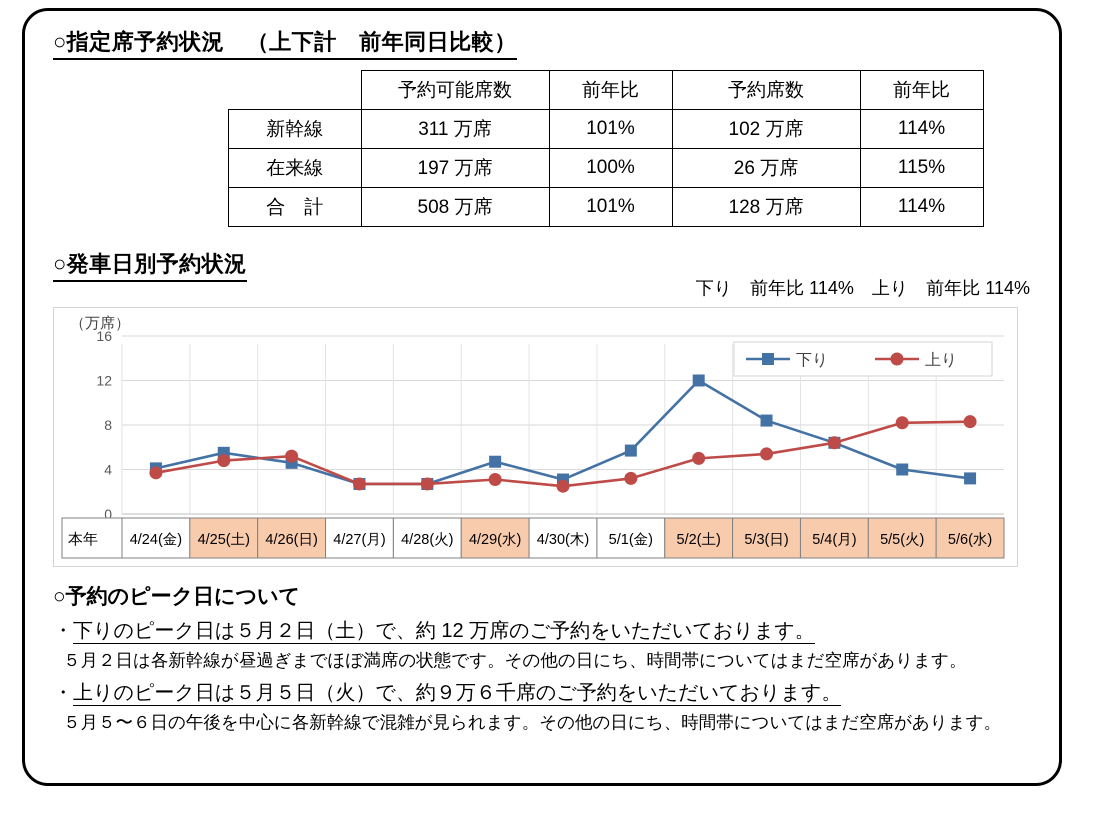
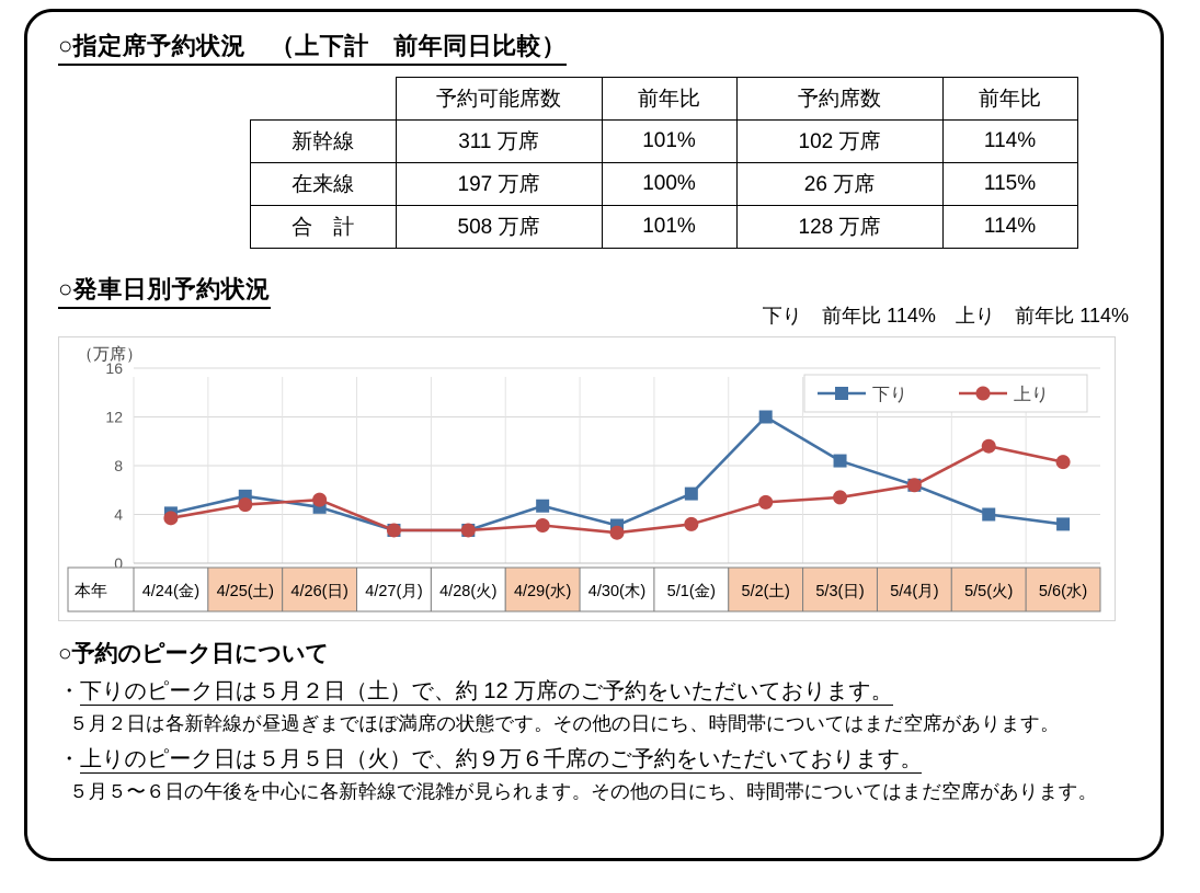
上り/5/5(火): 8.2 -> 9.6
